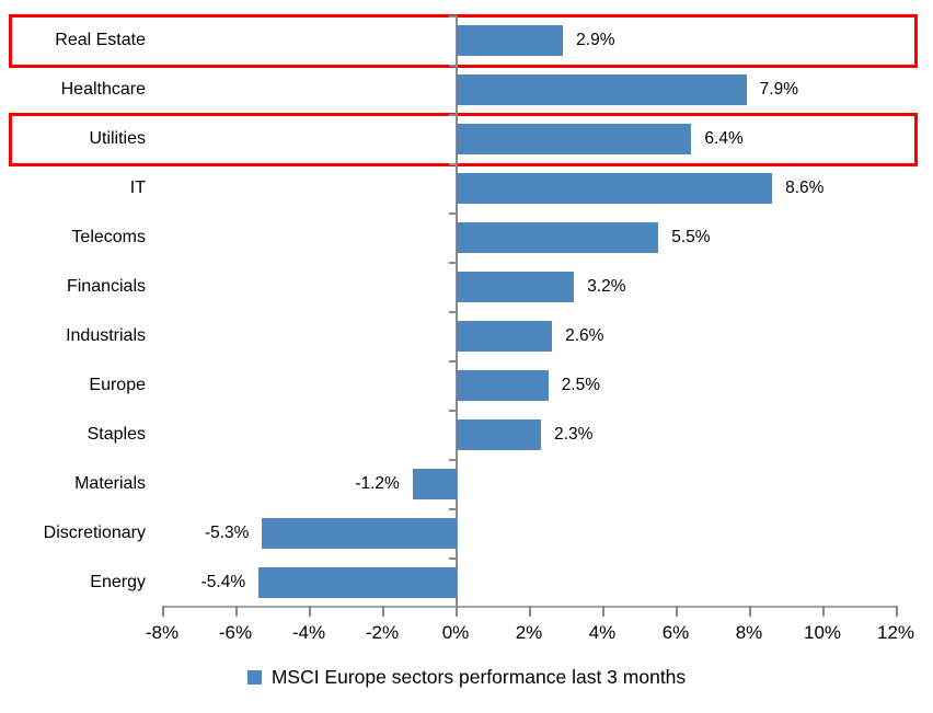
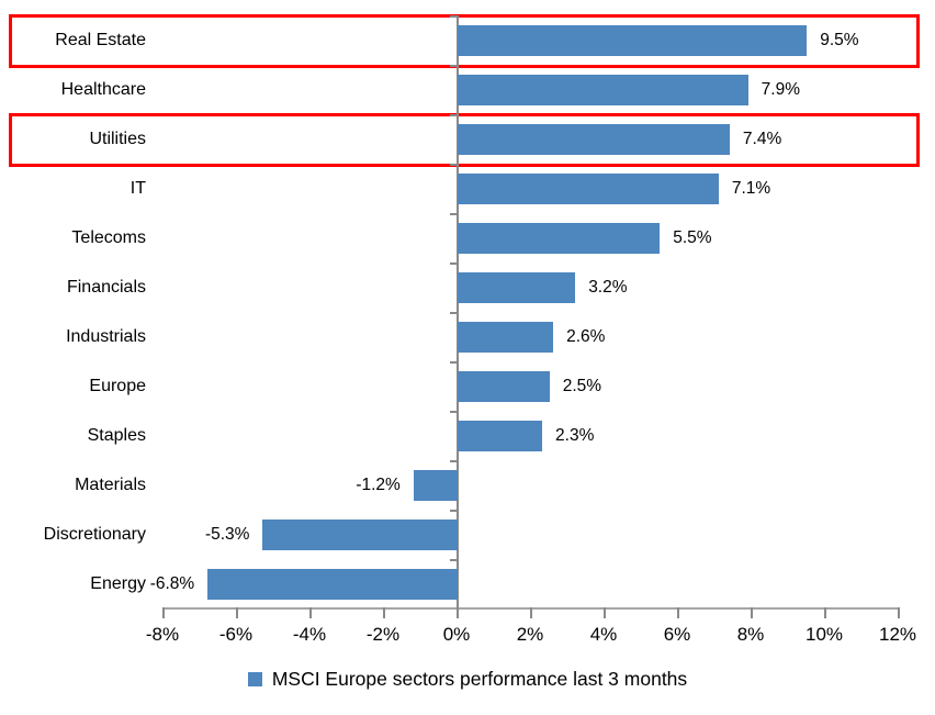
Real Estate: 2.9% -> 9.5%
Utilities: 6.4% -> 7.4%
IT: 8.6% -> 7.1%
Energy: -5.4% -> -6.8%
